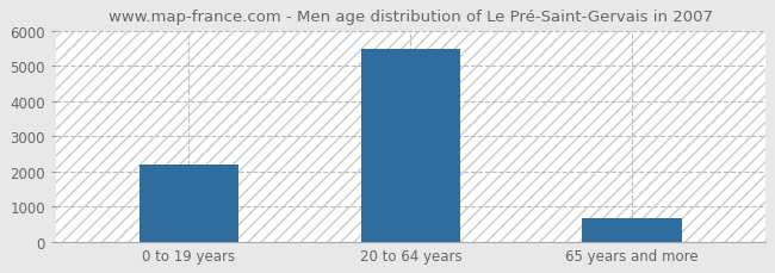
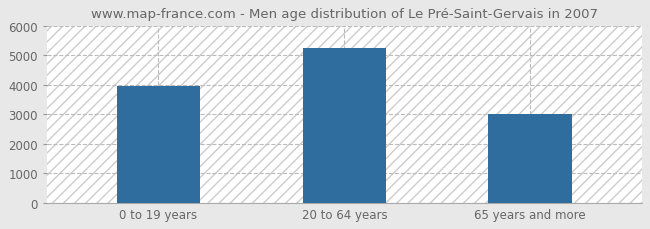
0 to 19 years: 2180 -> 3950
20 to 64 years: 5470 -> 5250
65 years and more: 660 -> 3000
